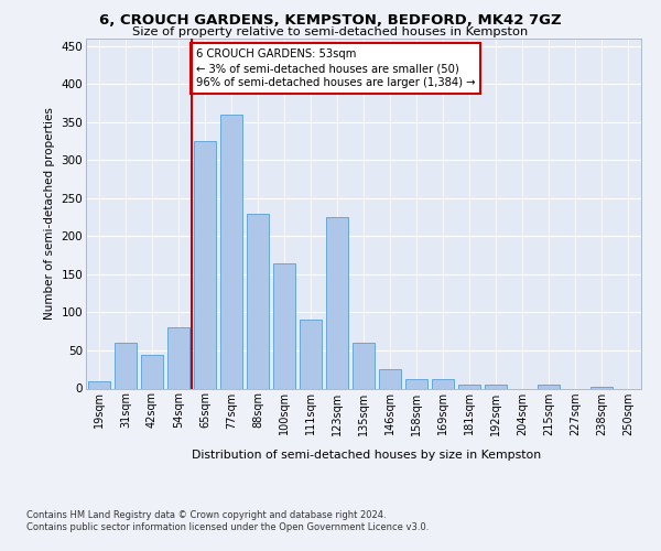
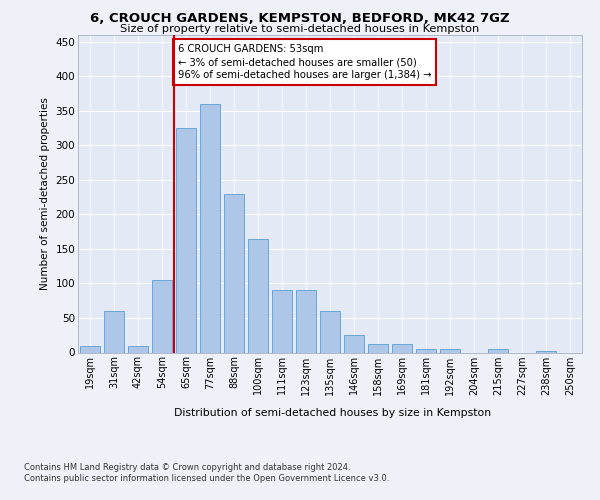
42sqm: 44 -> 10
54sqm: 80 -> 105
123sqm: 226 -> 90
